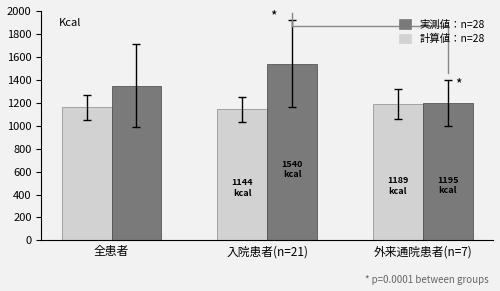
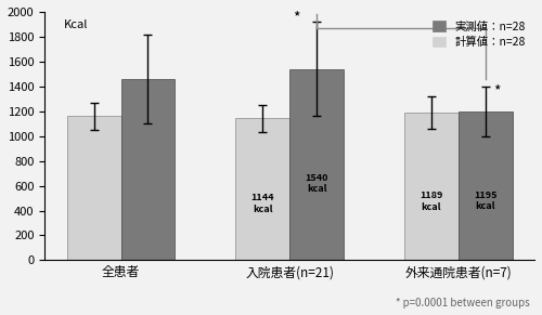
実測値：n=28/全患者: 1350 -> 1460
